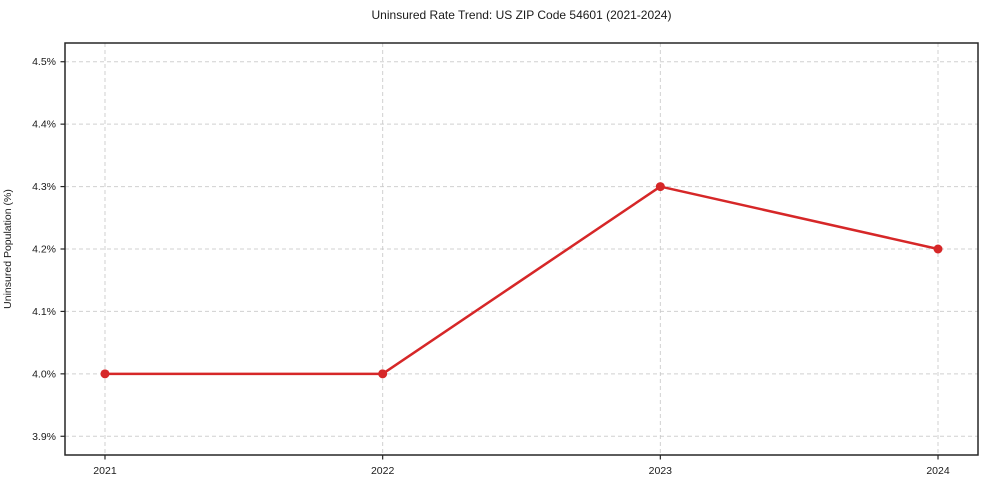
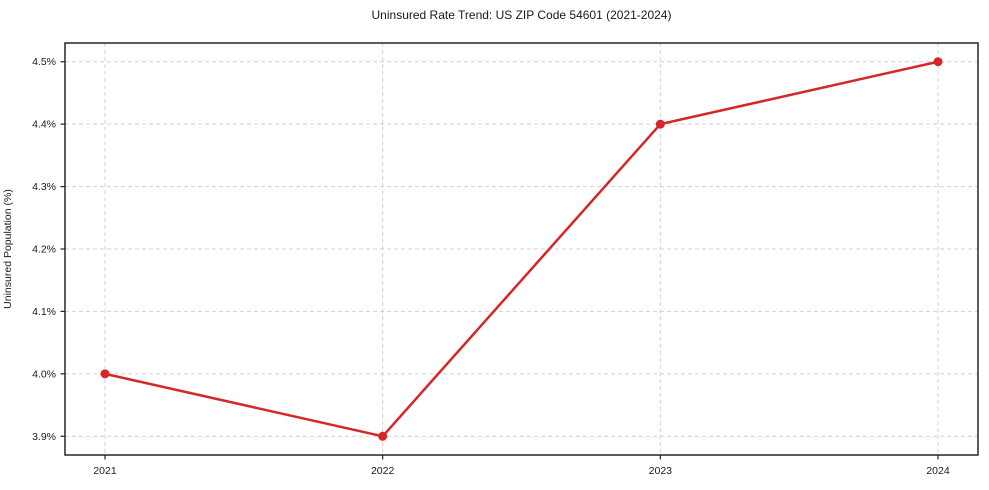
2022: 4.0% -> 3.9%
2023: 4.3% -> 4.4%
2024: 4.2% -> 4.5%
